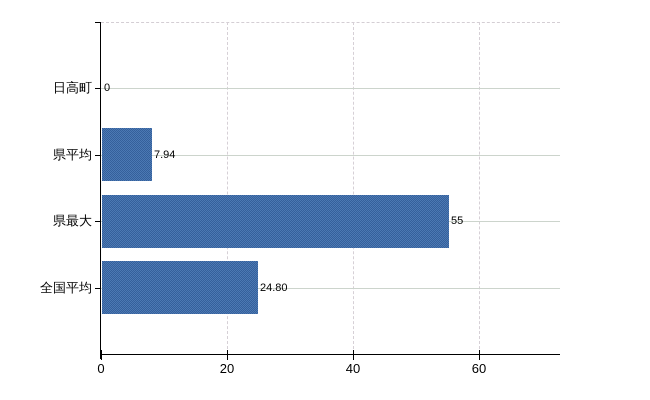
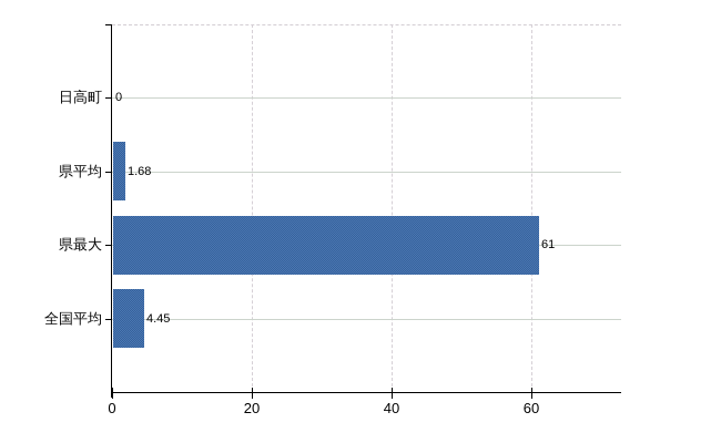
県平均: 7.94 -> 1.68
県最大: 55 -> 61
全国平均: 24.80 -> 4.45
